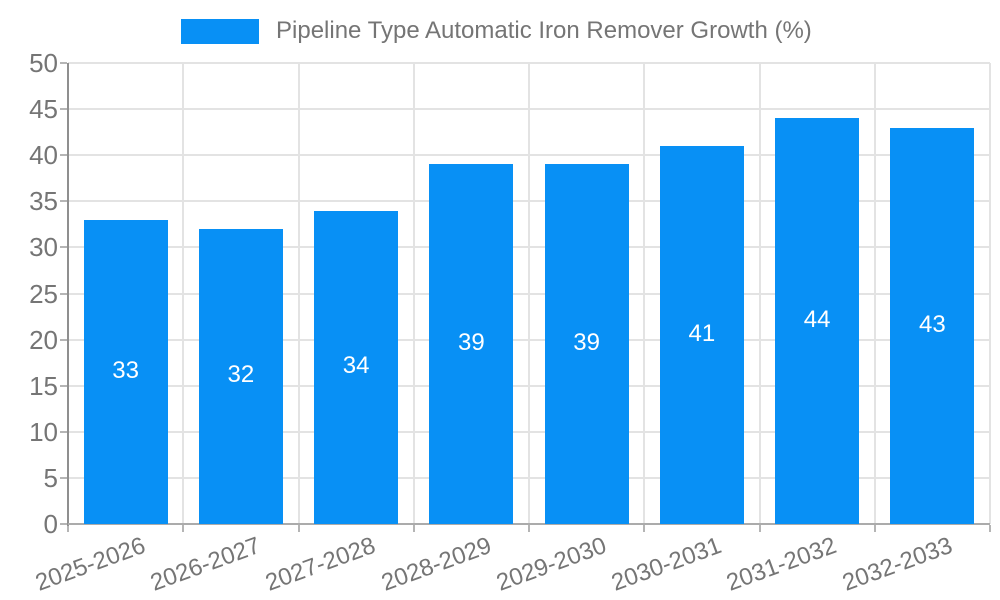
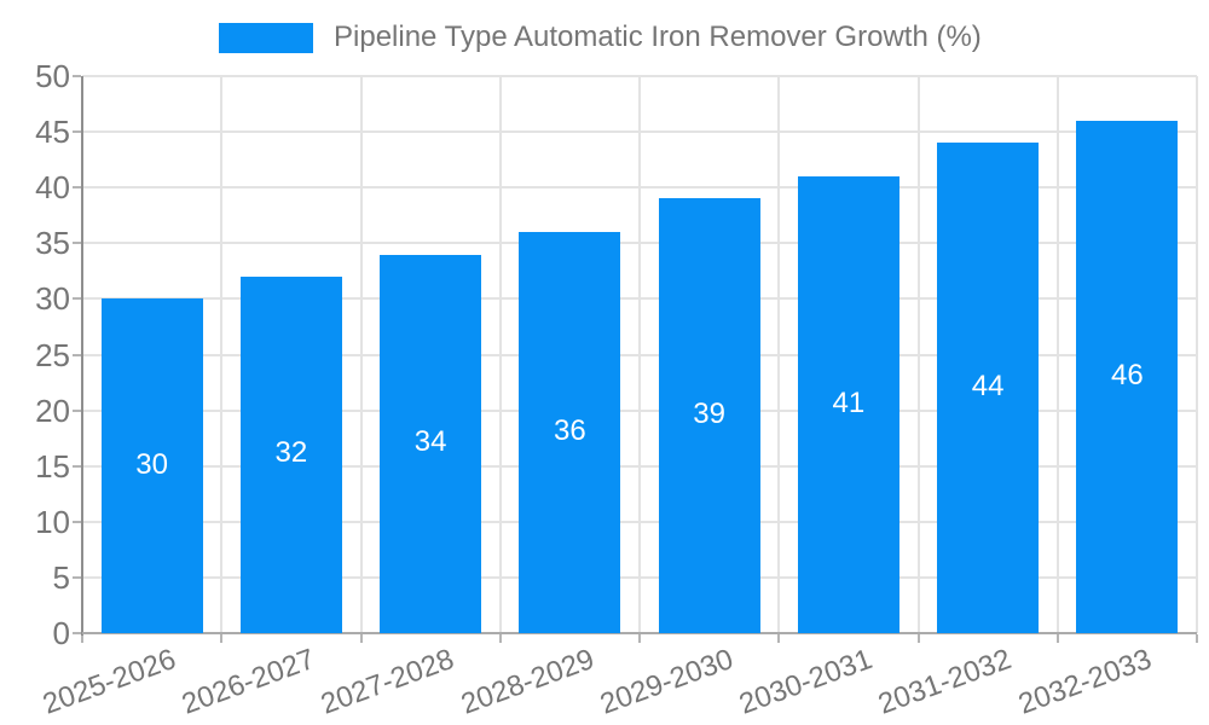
2025-2026: 33 -> 30
2028-2029: 39 -> 36
2032-2033: 43 -> 46
